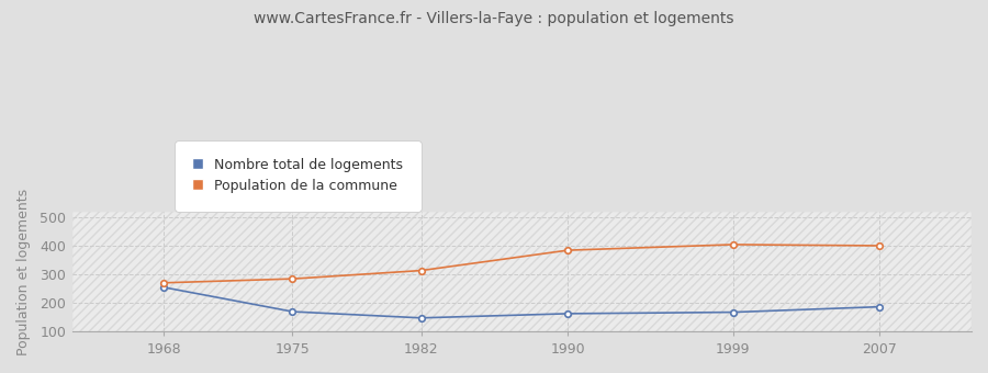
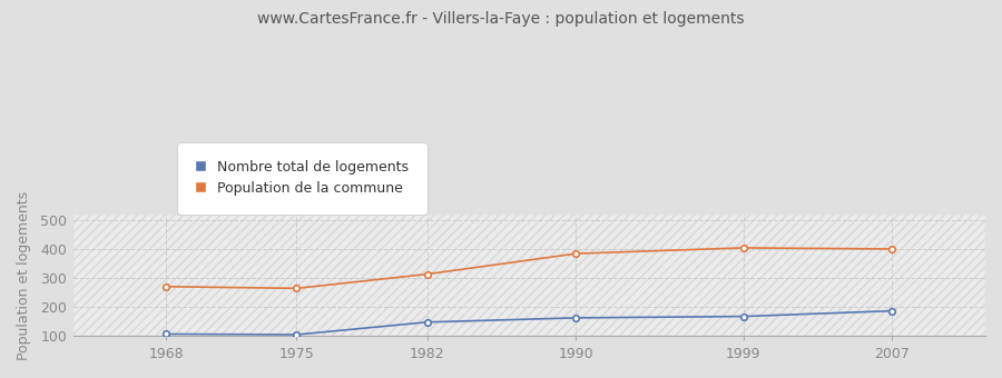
Nombre total de logements/1968: 255 -> 107
Nombre total de logements/1975: 170 -> 105
Population de la commune/1975: 285 -> 265
